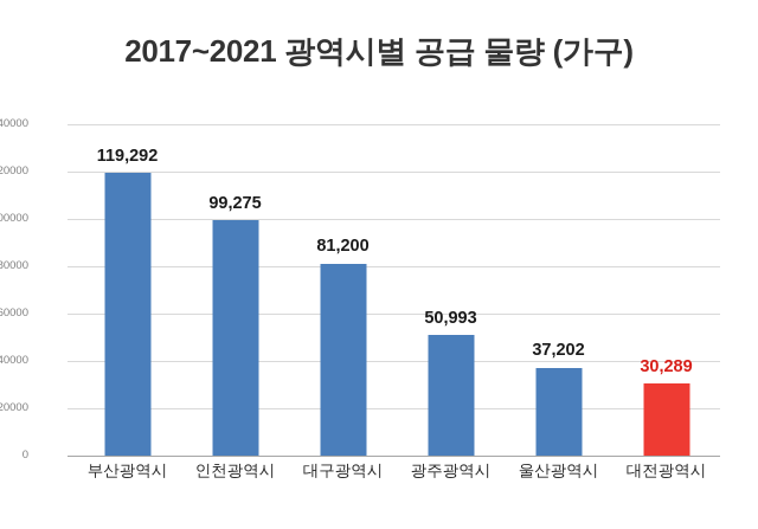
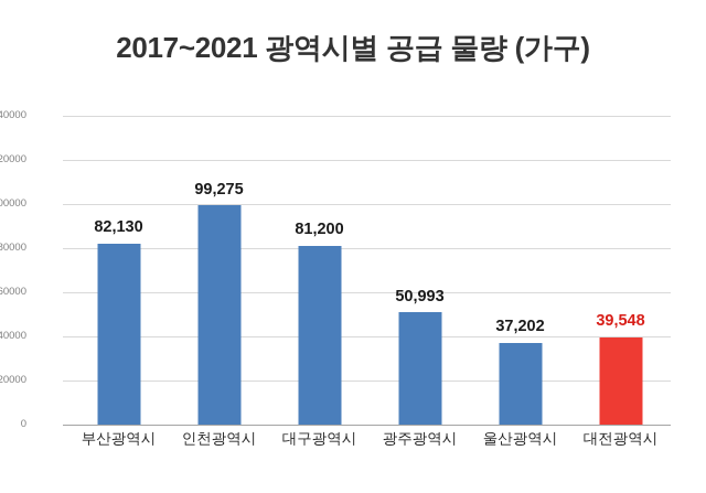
부산광역시: 119,292 -> 82,130
대전광역시: 30,289 -> 39,548
